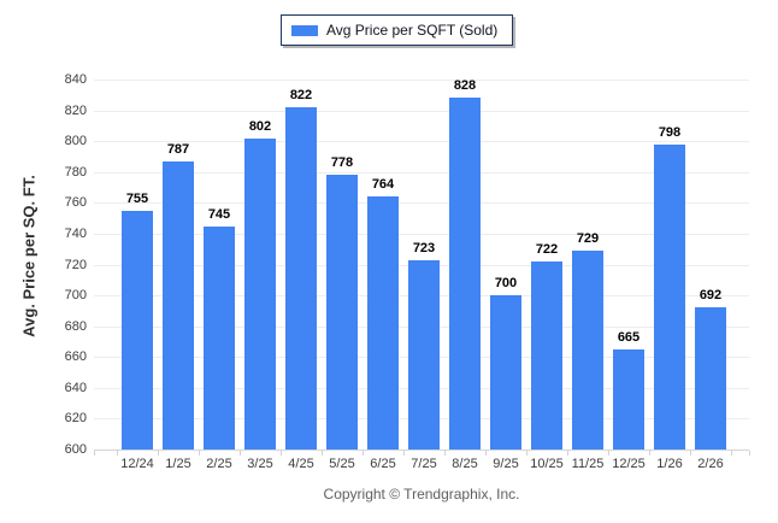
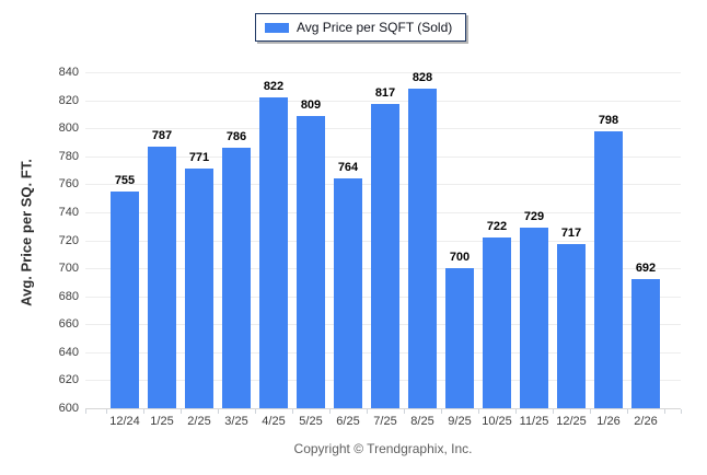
2/25: 745 -> 771
3/25: 802 -> 786
5/25: 778 -> 809
7/25: 723 -> 817
12/25: 665 -> 717
